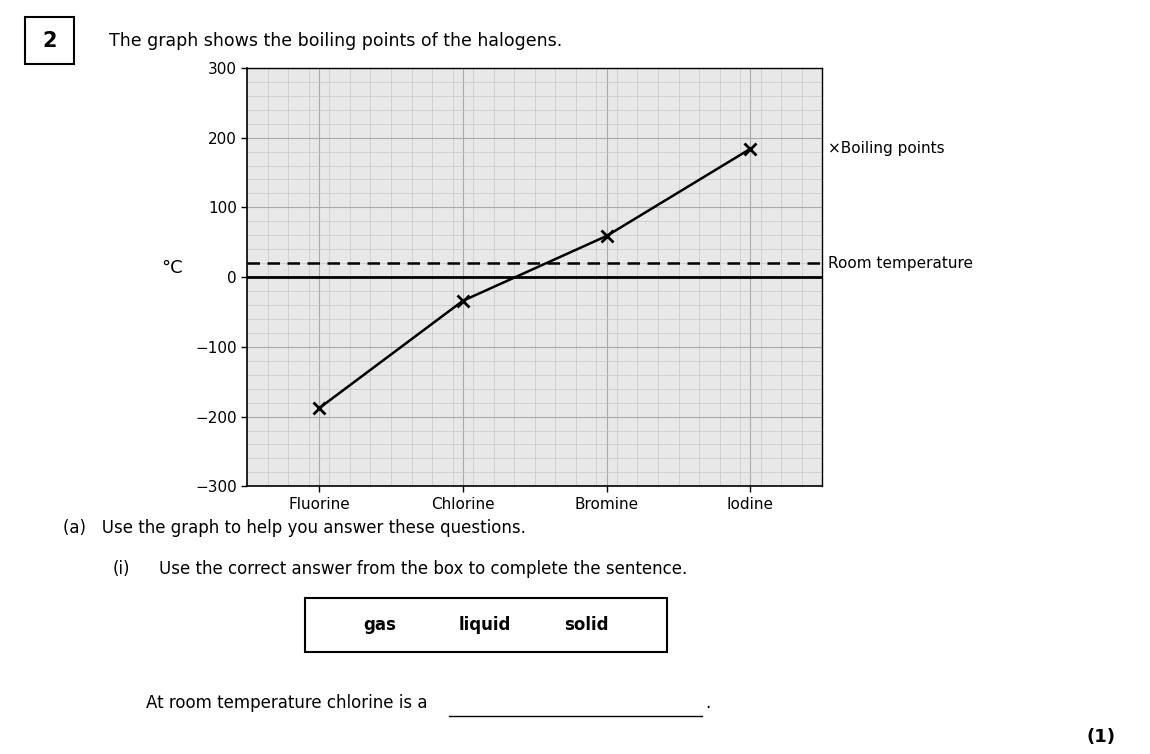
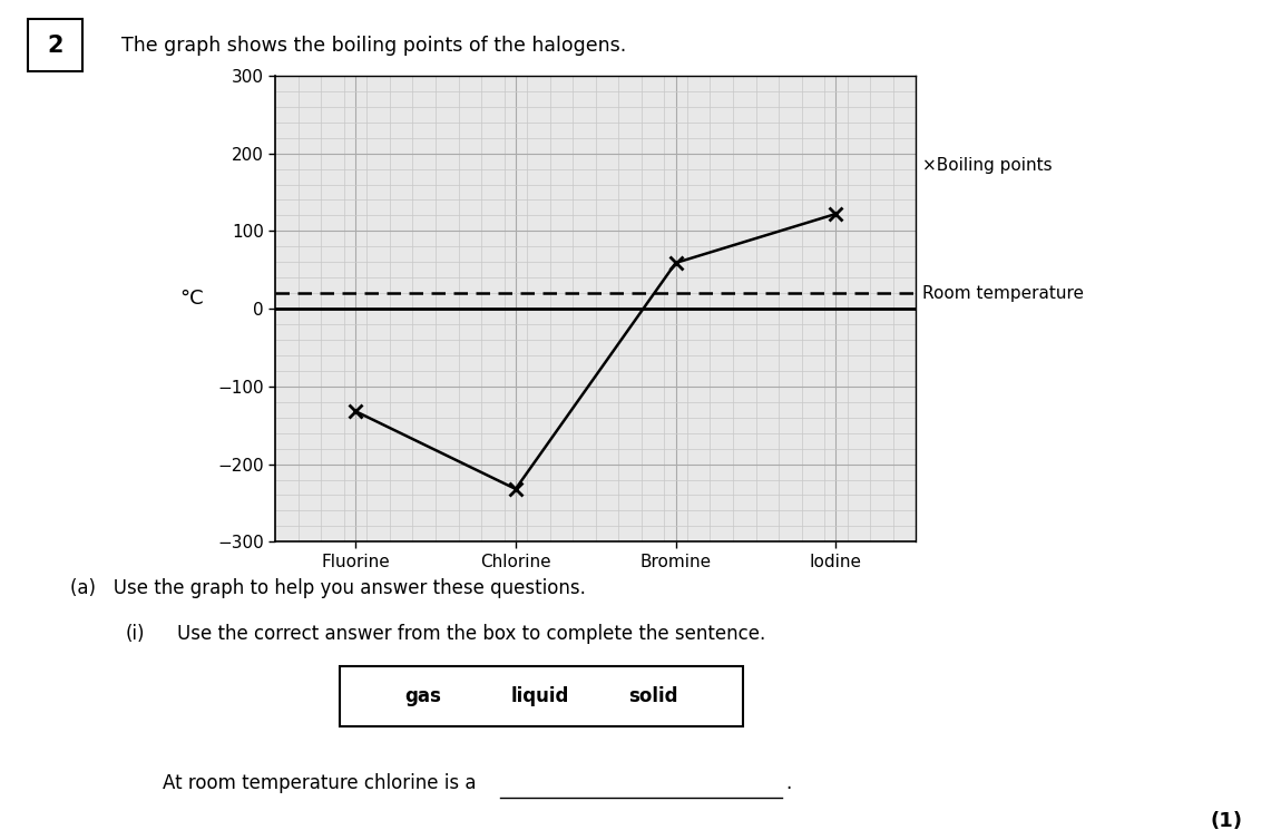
Fluorine: -188 -> -132
Chlorine: -34 -> -232
Iodine: 184 -> 122
